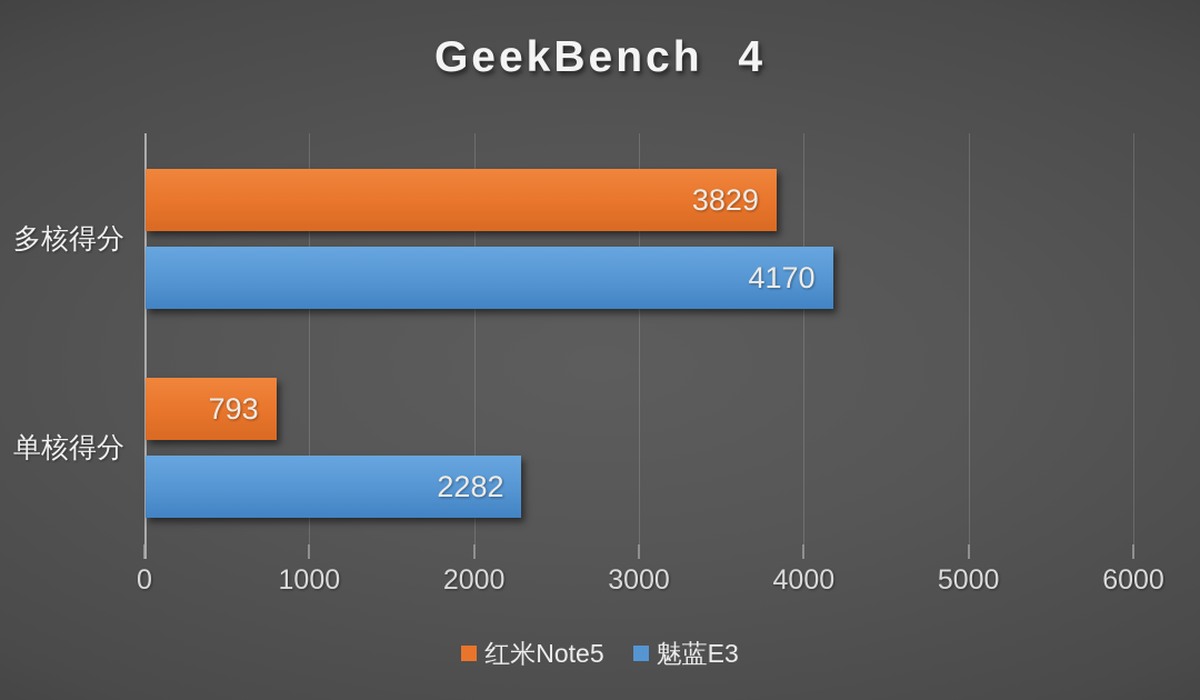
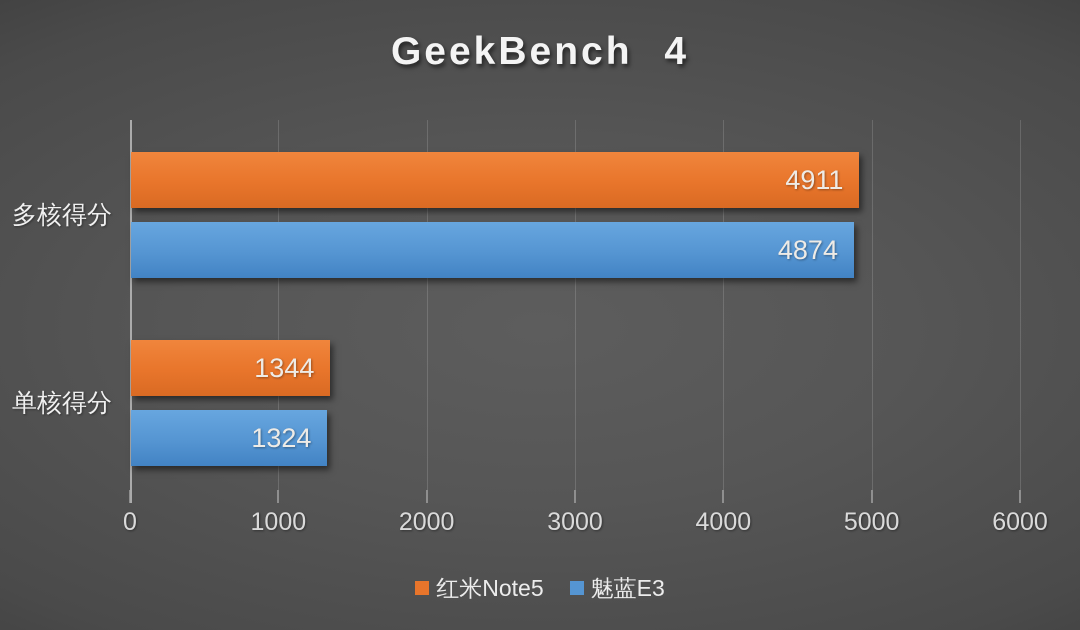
红米Note5/多核得分: 3829 -> 4911
魅蓝E3/多核得分: 4170 -> 4874
红米Note5/单核得分: 793 -> 1344
魅蓝E3/单核得分: 2282 -> 1324
